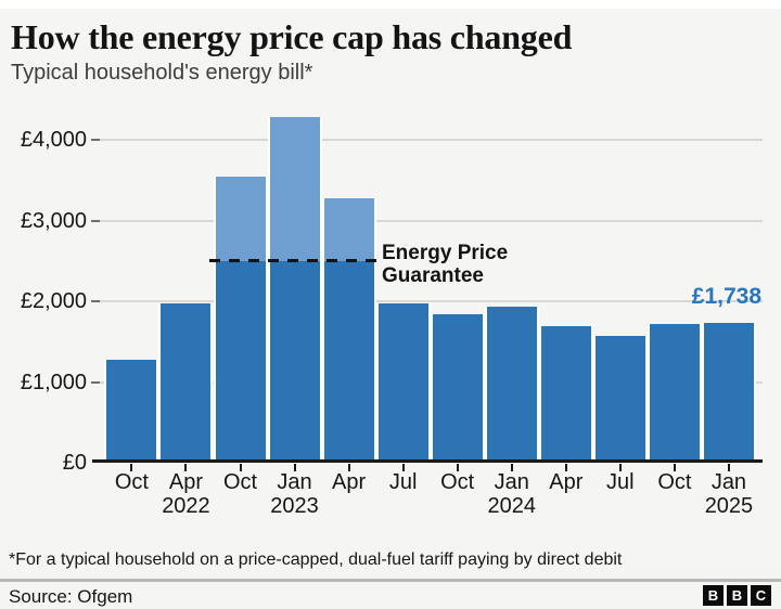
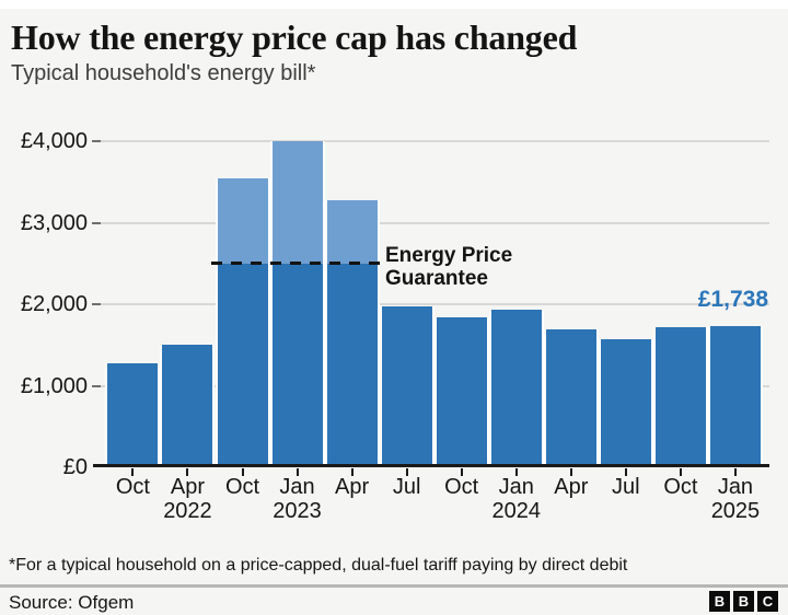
Apr 2022: £2000 -> £1500
Jan 2023: £4300 -> £4000
